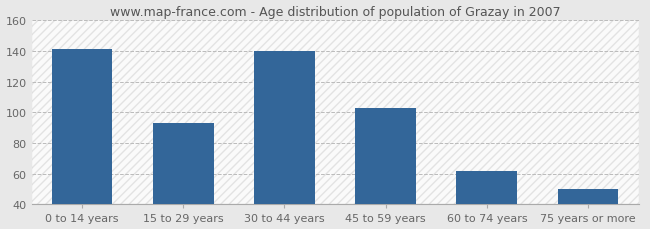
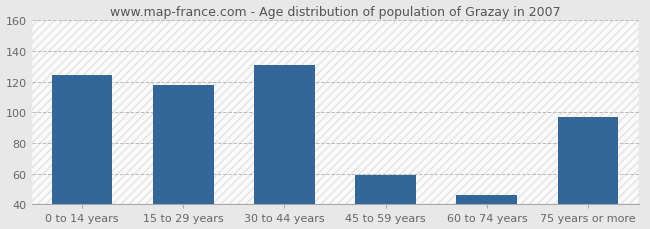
0 to 14 years: 141 -> 124
15 to 29 years: 93 -> 118
30 to 44 years: 140 -> 131
45 to 59 years: 103 -> 59
60 to 74 years: 62 -> 46
75 years or more: 50 -> 97
